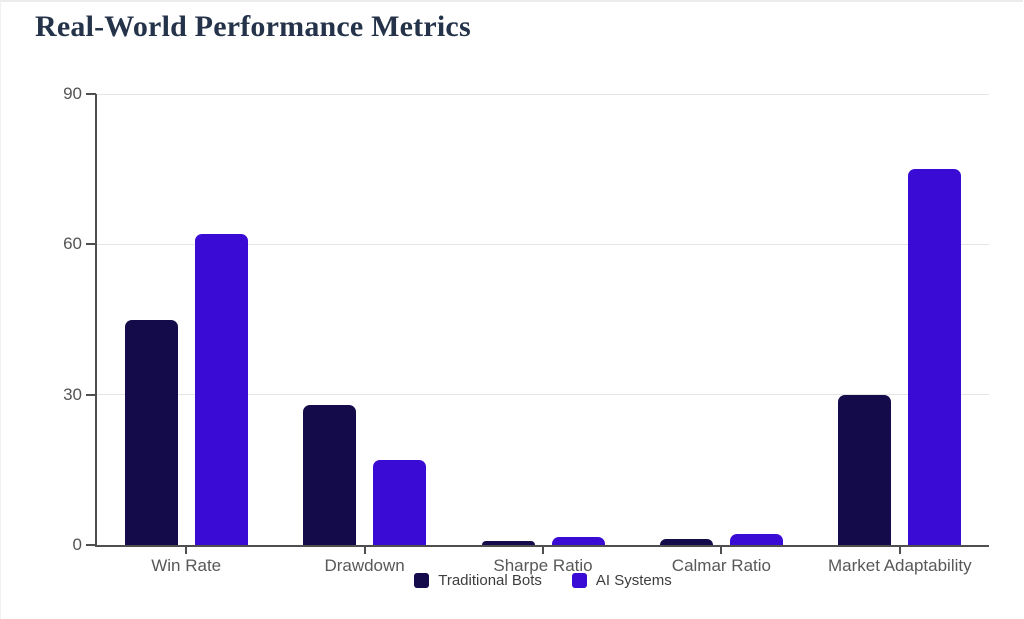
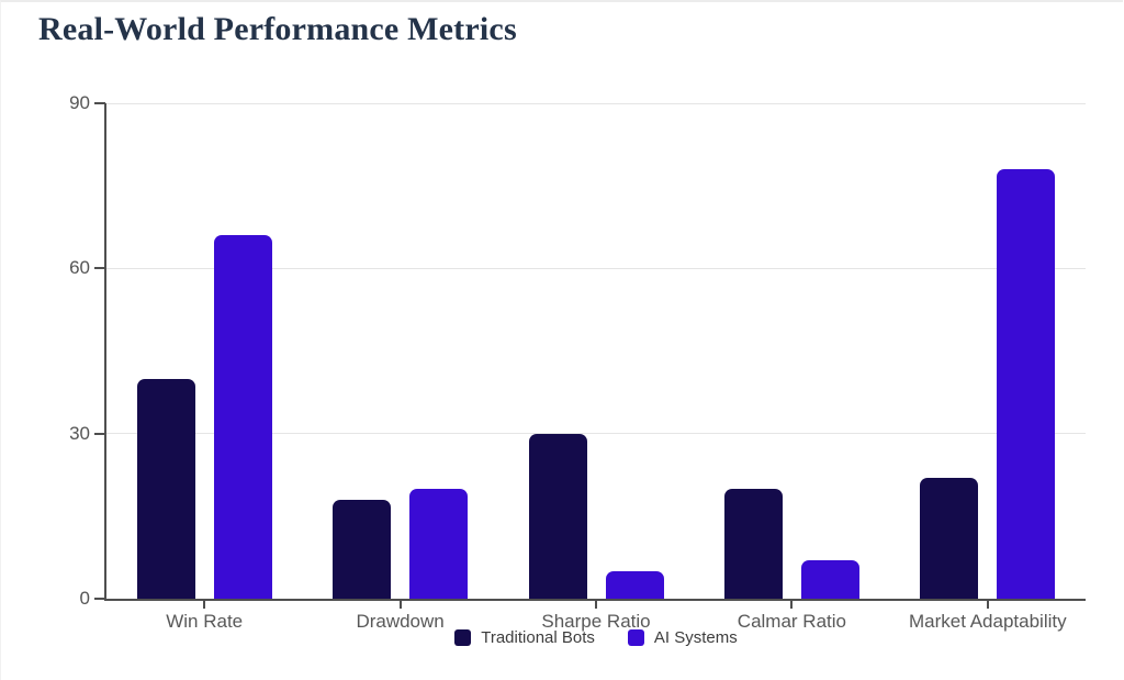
Traditional Bots/Win Rate: 45 -> 40
AI Systems/Win Rate: 62 -> 66
Traditional Bots/Drawdown: 28 -> 18
AI Systems/Drawdown: 17 -> 20
Traditional Bots/Sharpe Ratio: 1 -> 30
AI Systems/Sharpe Ratio: 2 -> 5
Traditional Bots/Calmar Ratio: 1 -> 20
AI Systems/Calmar Ratio: 2 -> 7
Traditional Bots/Market Adaptability: 30 -> 22
AI Systems/Market Adaptability: 75 -> 78
